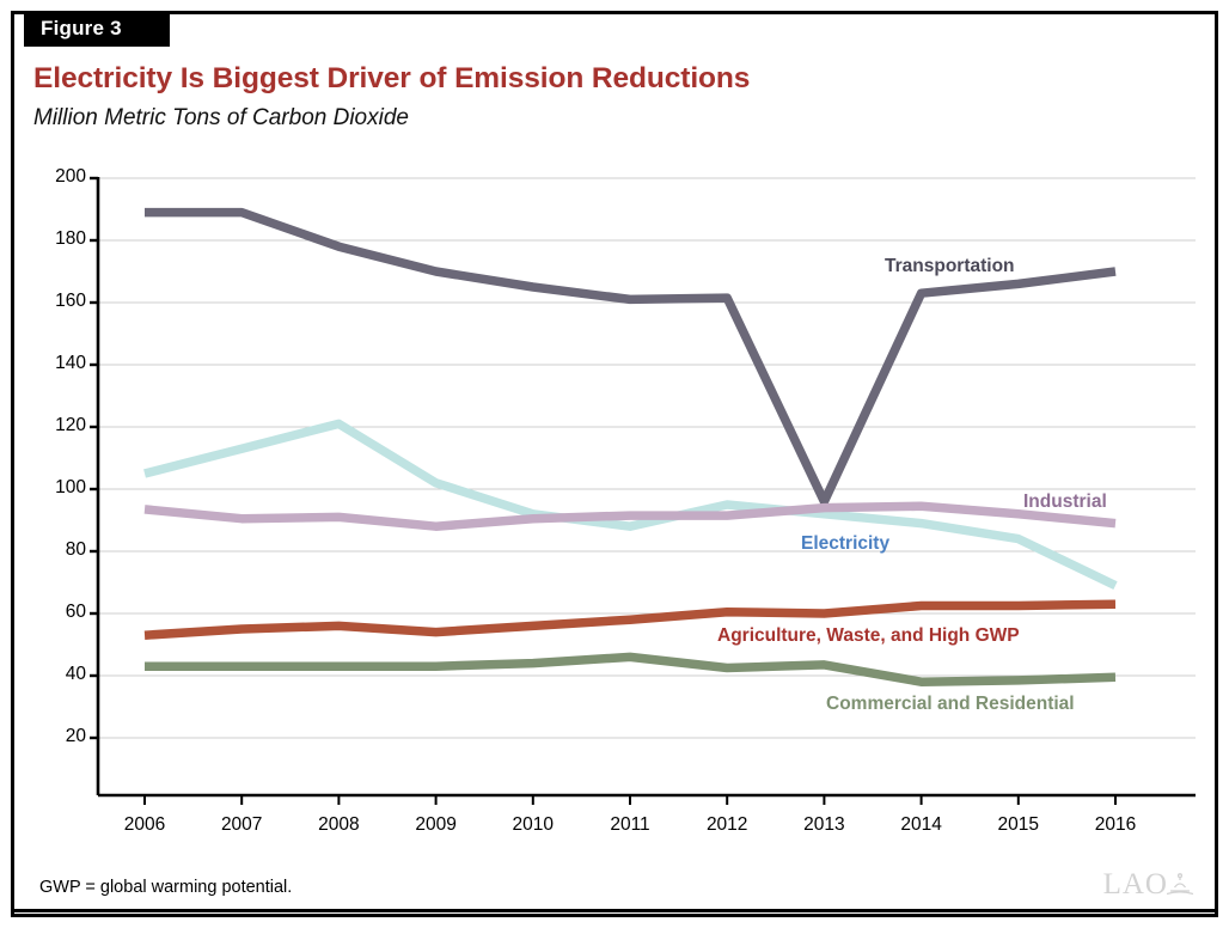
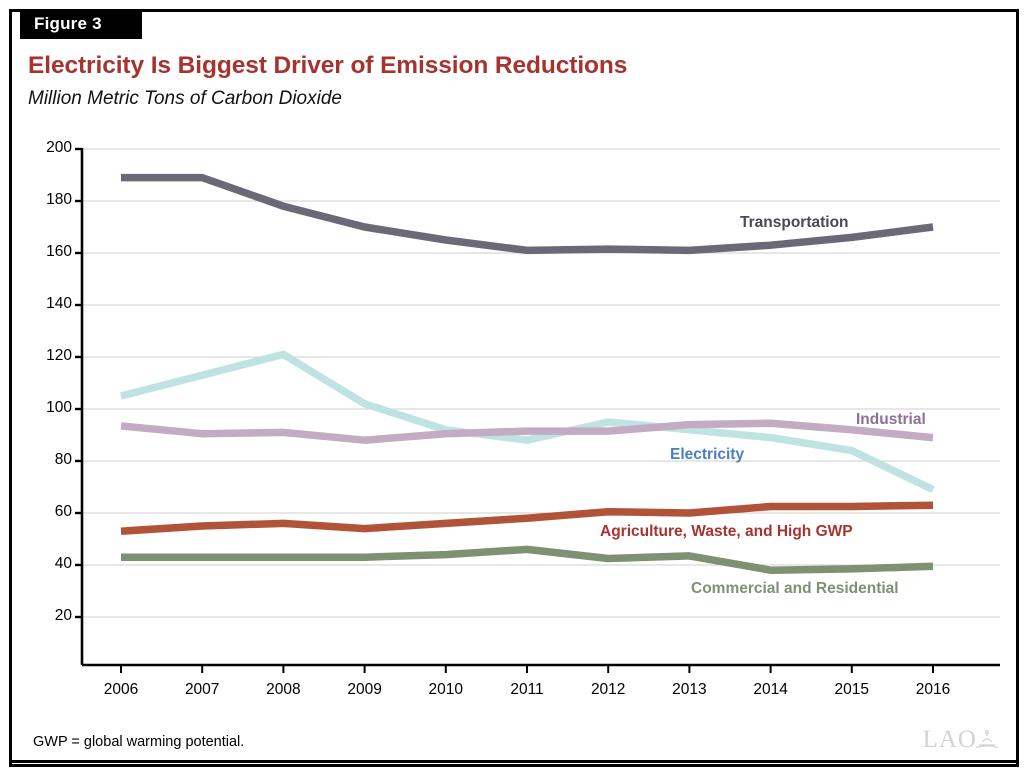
Transportation/2013: 96 -> 161
